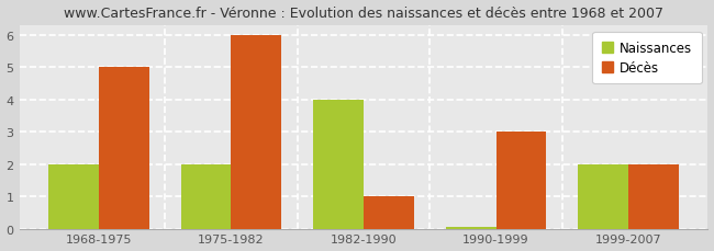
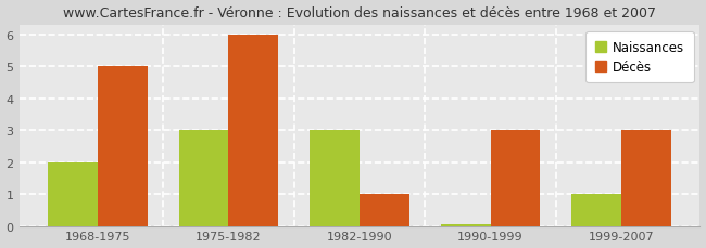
Naissances/1975-1982: 2.00 -> 3.00
Naissances/1982-1990: 4.00 -> 3.00
Naissances/1999-2007: 2.00 -> 1.00
Décès/1999-2007: 2 -> 3
